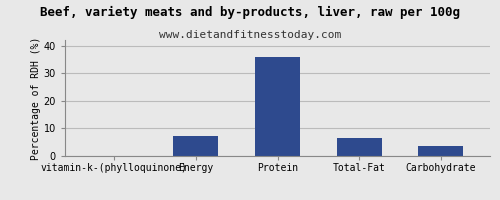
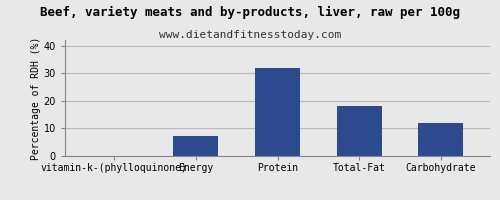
Protein: 36.0 -> 32.0
Total-Fat: 6.6 -> 18.0
Carbohydrate: 3.8 -> 12.0
